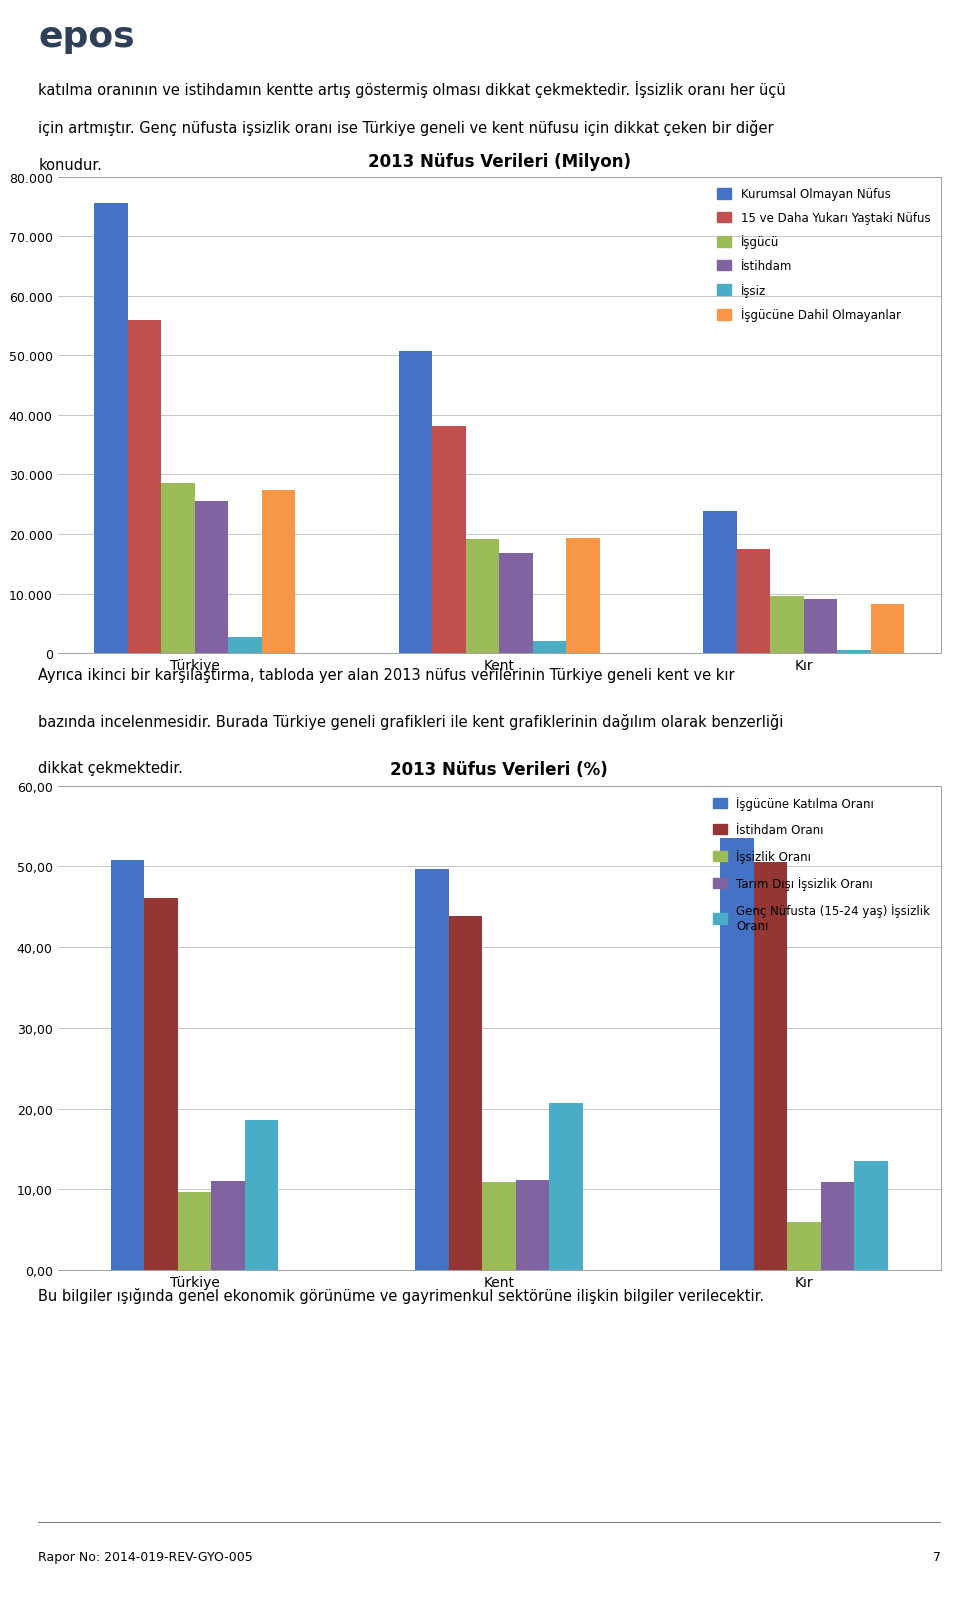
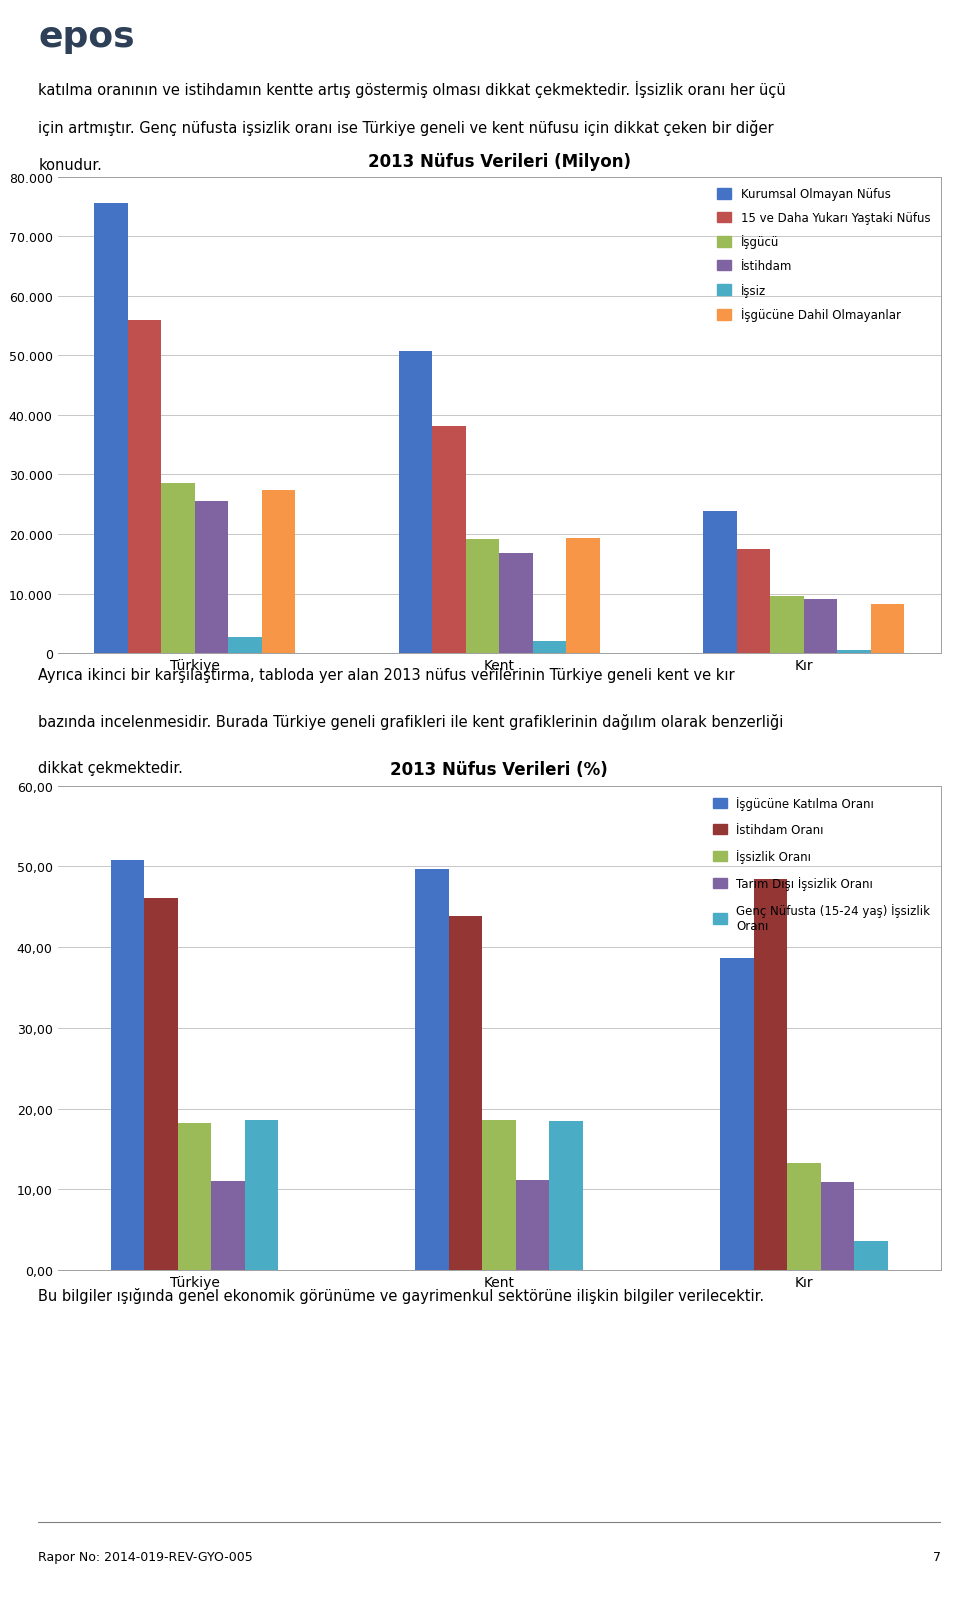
2013 Nüfus Verileri (%)/İşsizlik Oranı/Türkiye: 9,7 -> 18,2
2013 Nüfus Verileri (%)/İşsizlik Oranı/Kent: 10,9 -> 18,6
2013 Nüfus Verileri (%)/Genç Nüfusta (15-24 yaş) İşsizlik Oranı/Kent: 20,7 -> 18,4
2013 Nüfus Verileri (%)/İşgücüne Katılma Oranı/Kır: 53,5 -> 38,6
2013 Nüfus Verileri (%)/İstihdam Oranı/Kır: 50,5 -> 48,4
2013 Nüfus Verileri (%)/İşsizlik Oranı/Kır: 6,0 -> 13,2
2013 Nüfus Verileri (%)/Genç Nüfusta (15-24 yaş) İşsizlik Oranı/Kır: 13,5 -> 3,6
